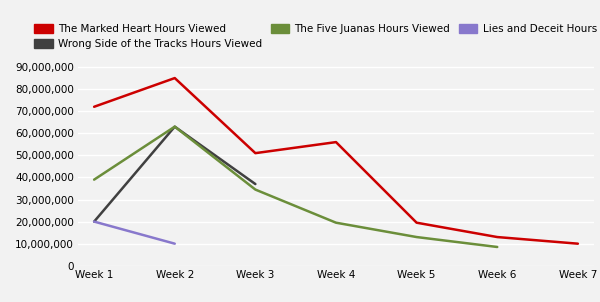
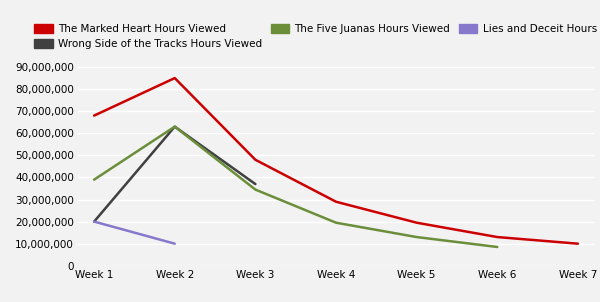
The Marked Heart Hours Viewed/Week 1: 72,000,000 -> 68,000,000
The Marked Heart Hours Viewed/Week 3: 51,000,000 -> 48,000,000
The Marked Heart Hours Viewed/Week 4: 56,000,000 -> 29,000,000
